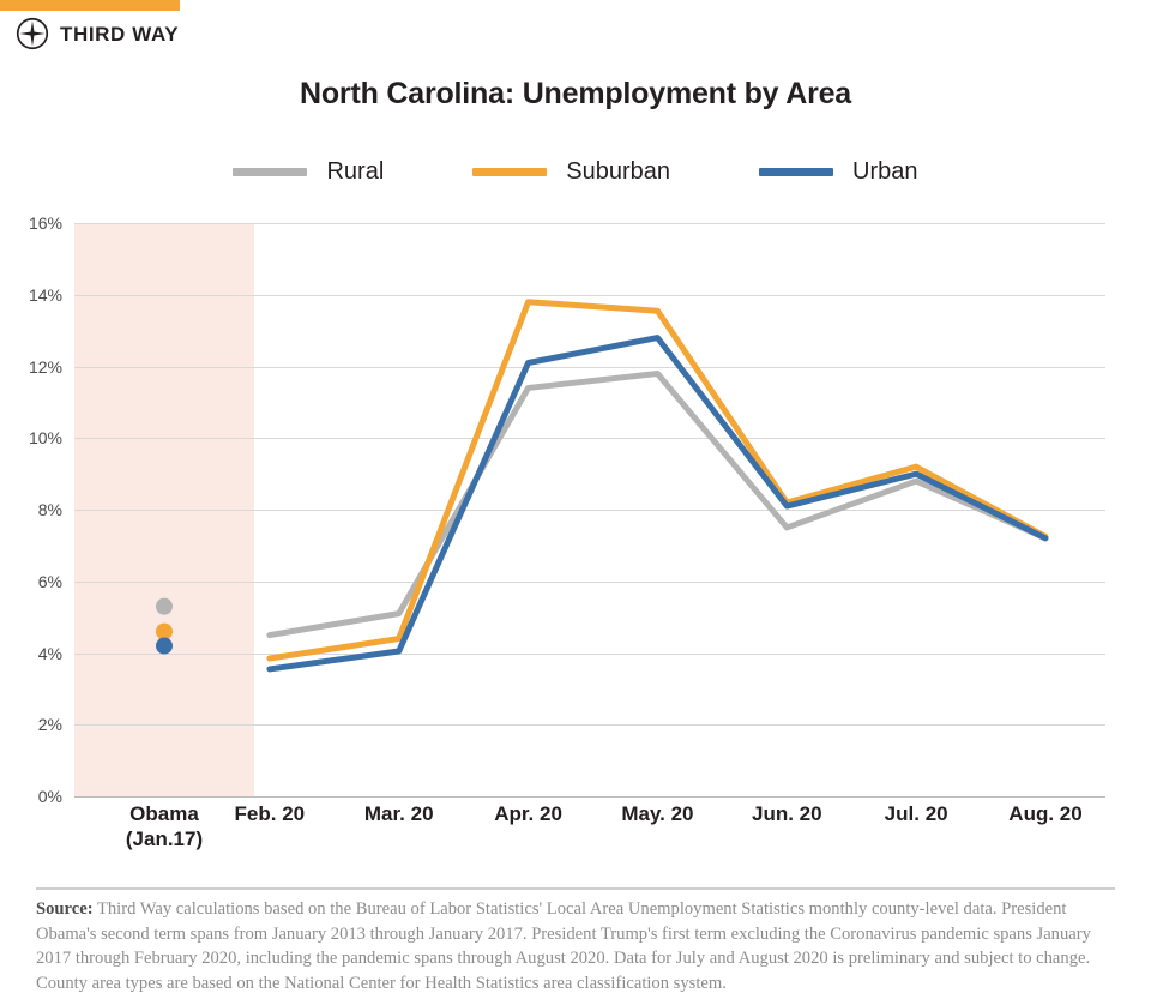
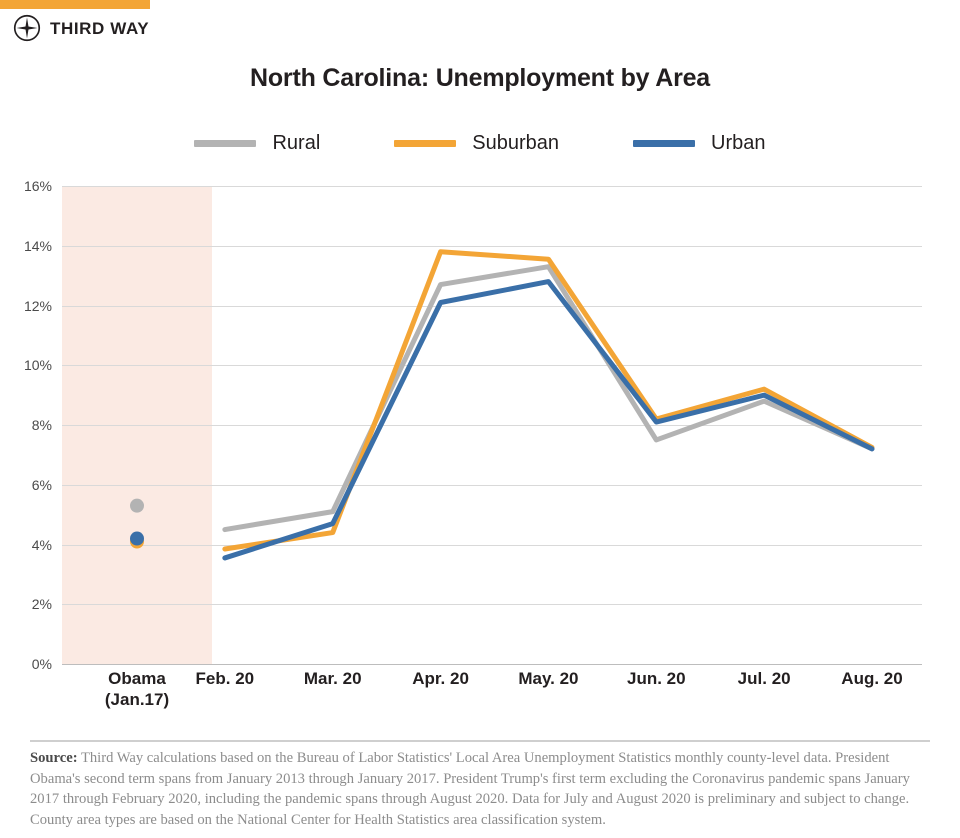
Suburban/Obama (Jan.17): 4.6% -> 4.1%
Urban/Mar. 20: 4.0% -> 4.7%
Rural/Apr. 20: 11.4% -> 12.7%
Rural/May. 20: 11.8% -> 13.3%
